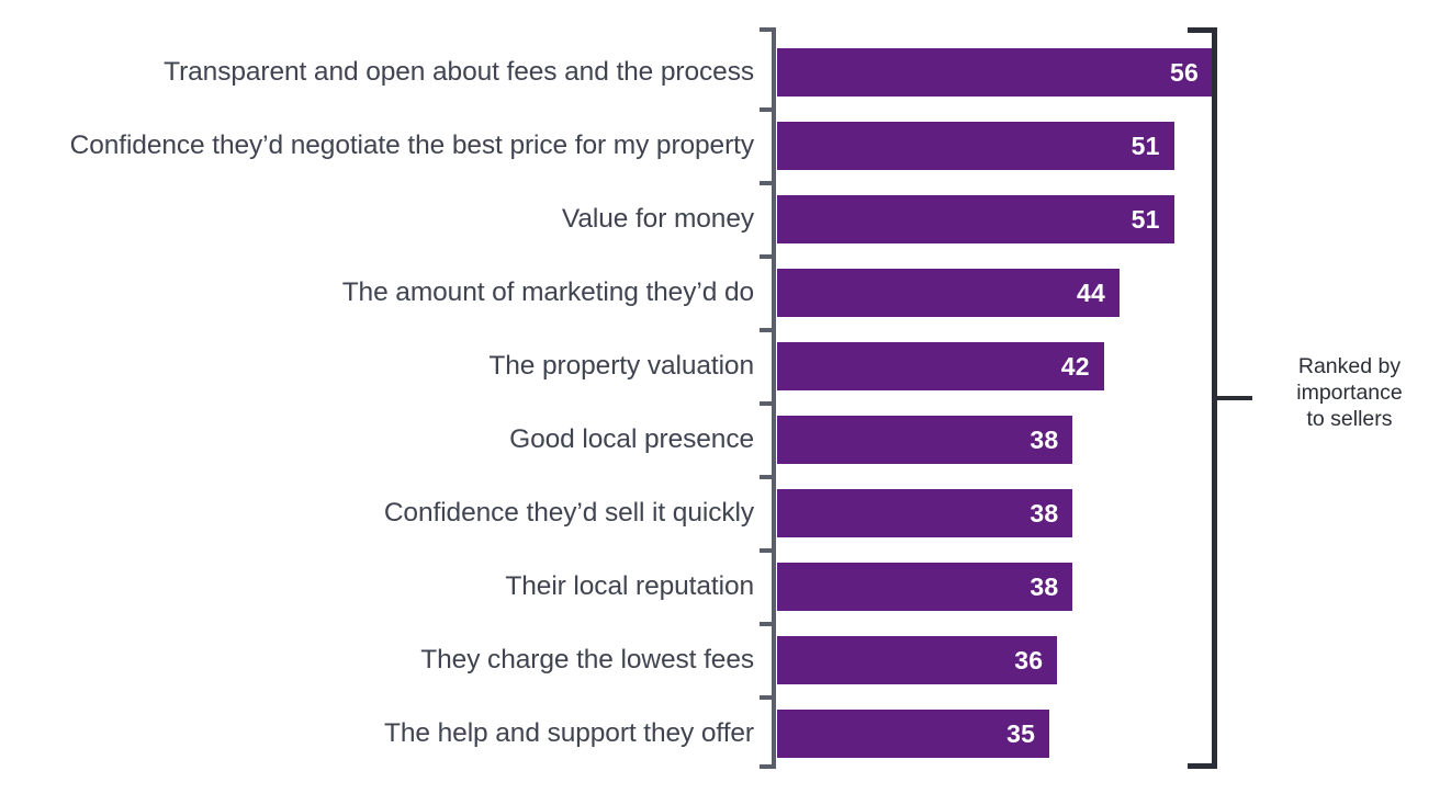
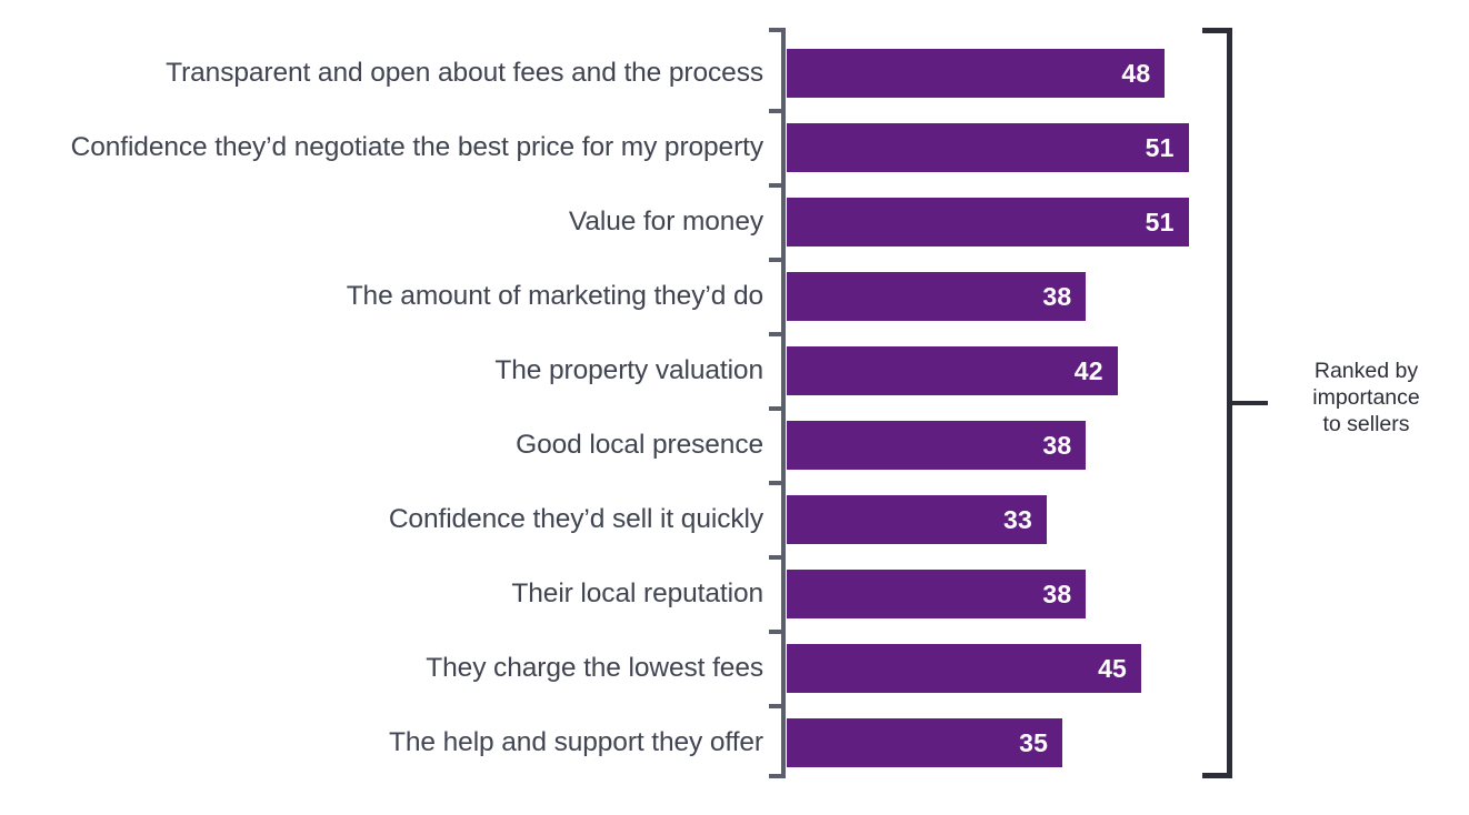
Transparent and open about fees and the process: 56 -> 48
The amount of marketing they’d do: 44 -> 38
Confidence they’d sell it quickly: 38 -> 33
They charge the lowest fees: 36 -> 45
